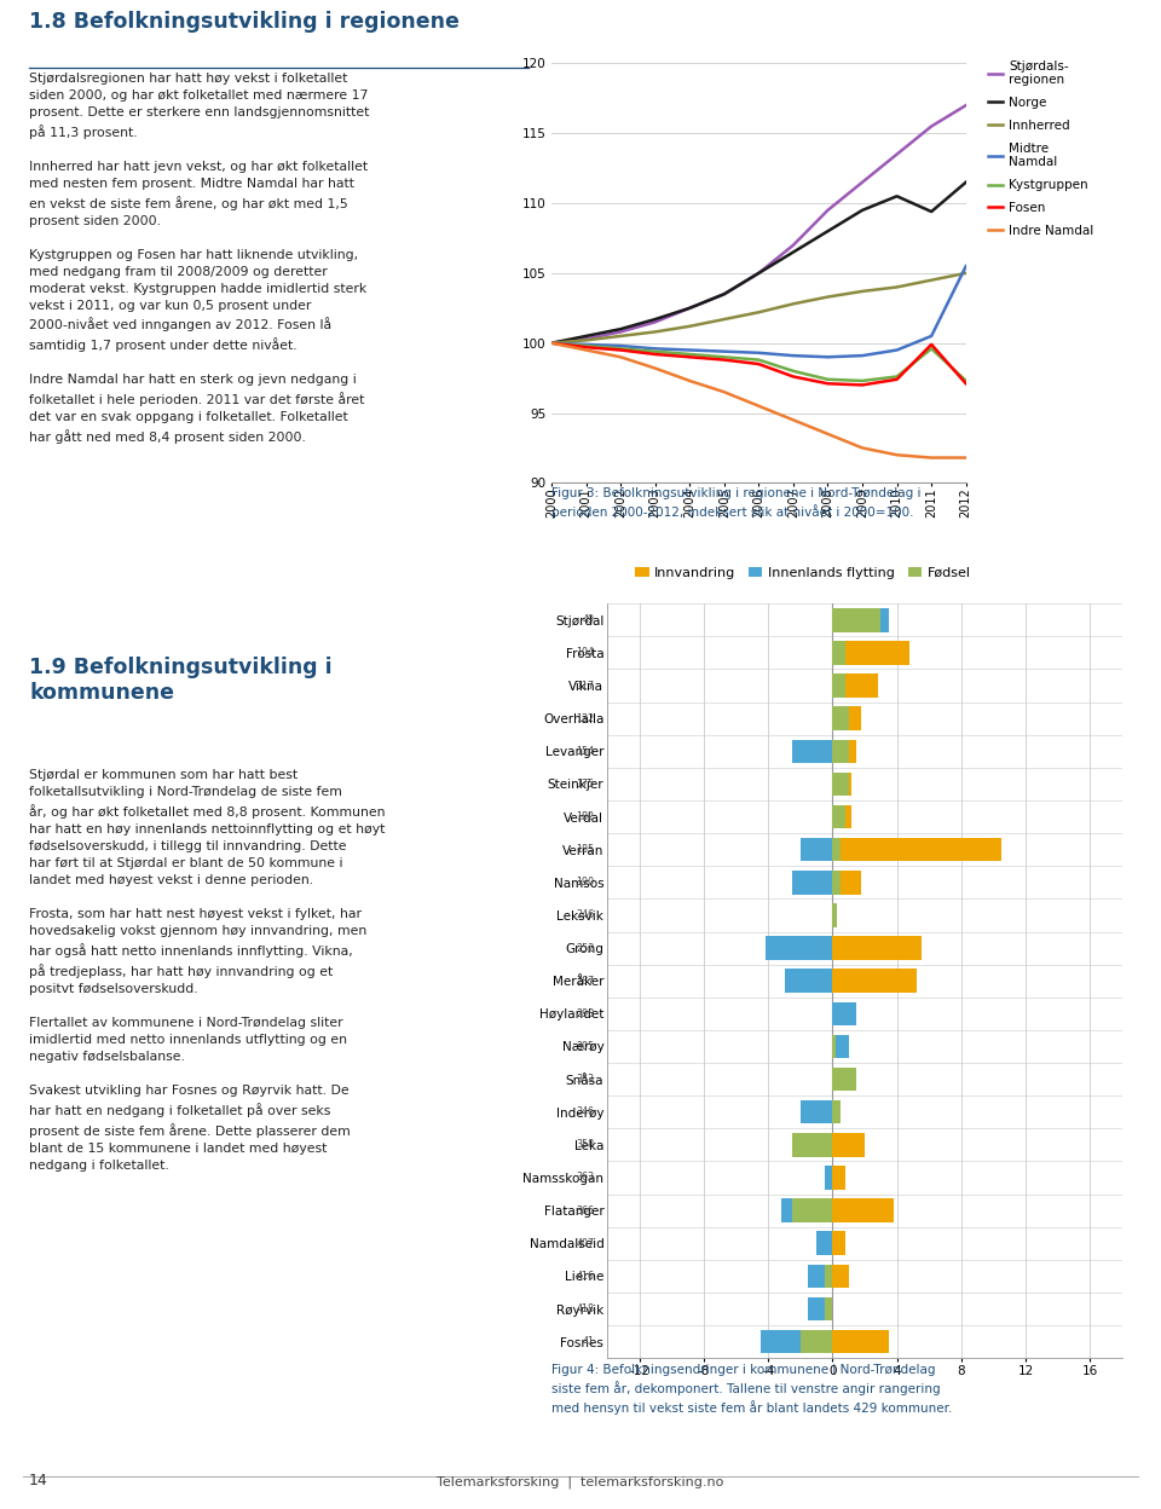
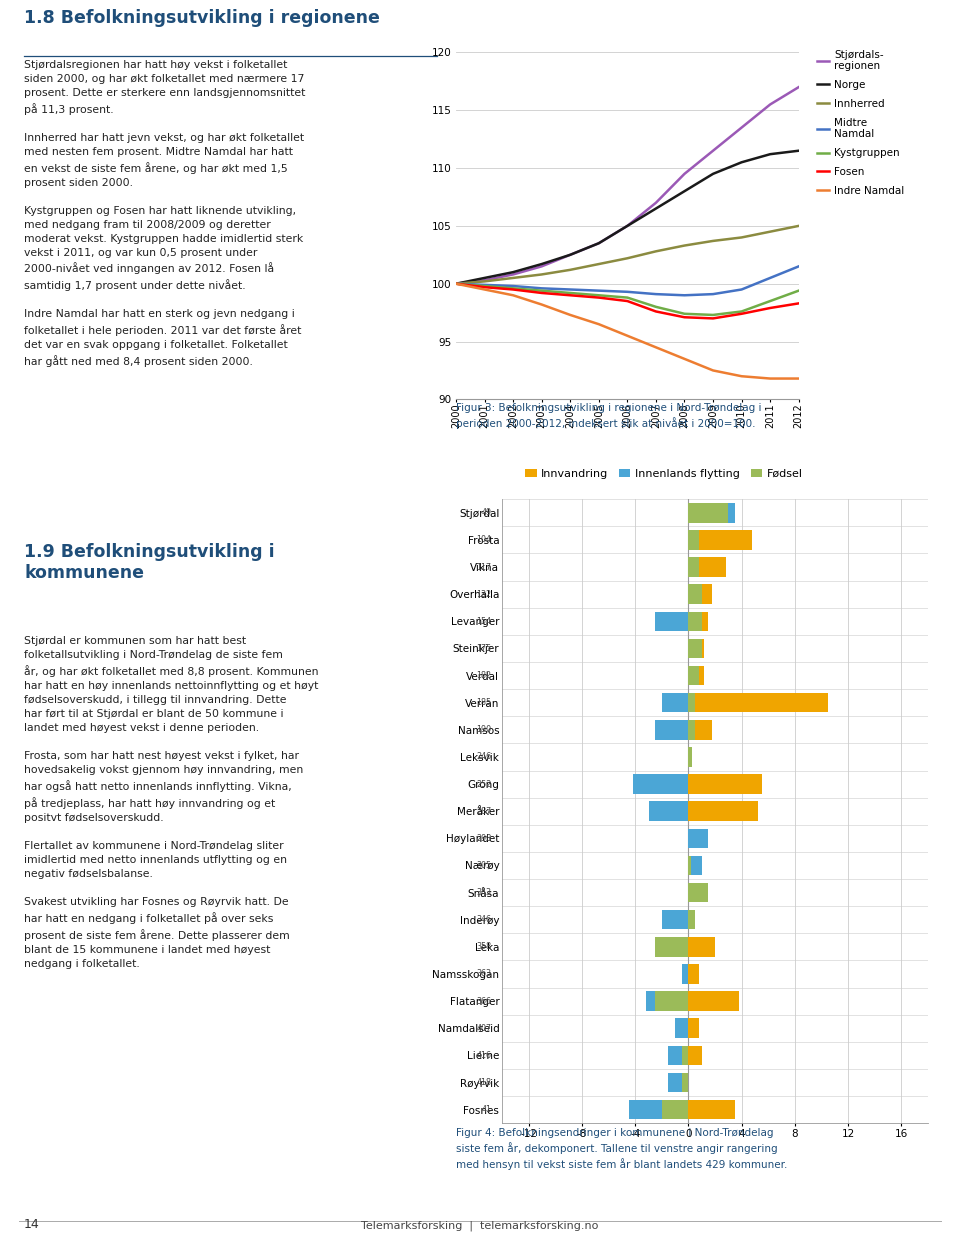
Norge/2011: 109.4 -> 111.2
Kystgruppen/2011: 99.6 -> 98.5
Fosen/2011: 99.9 -> 97.9
Midtre Namdal/2012: 105.5 -> 101.5
Kystgruppen/2012: 97.3 -> 99.4
Fosen/2012: 97.1 -> 98.3
